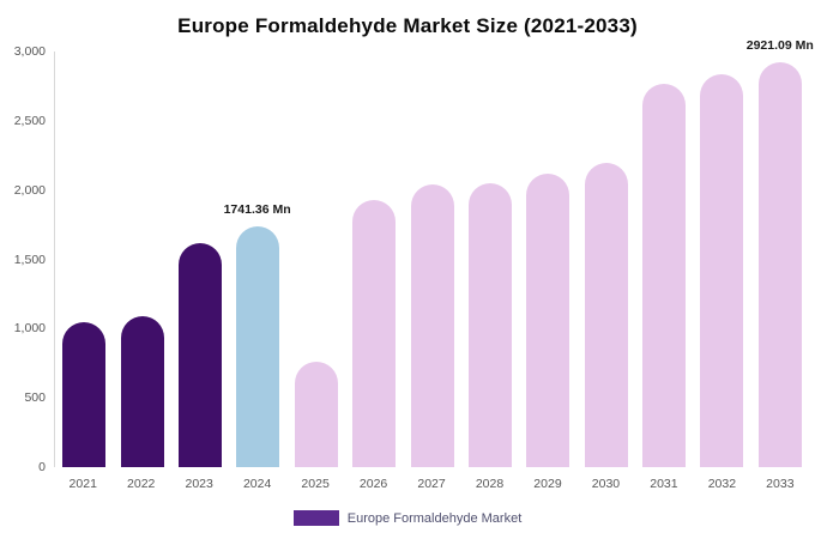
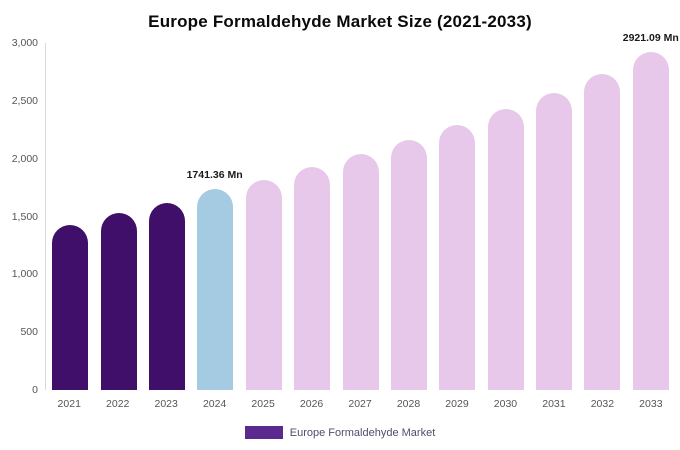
2021: 1050 -> 1430
2022: 1090 -> 1530
2025: 760 -> 1820
2028: 2050 -> 2160
2029: 2120 -> 2290
2030: 2200 -> 2430
2031: 2770 -> 2570
2032: 2840 -> 2730
